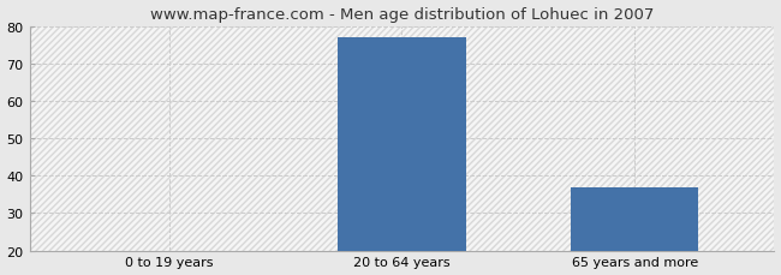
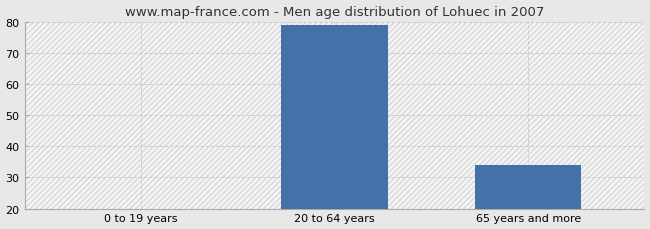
20 to 64 years: 77 -> 79
65 years and more: 37 -> 34
